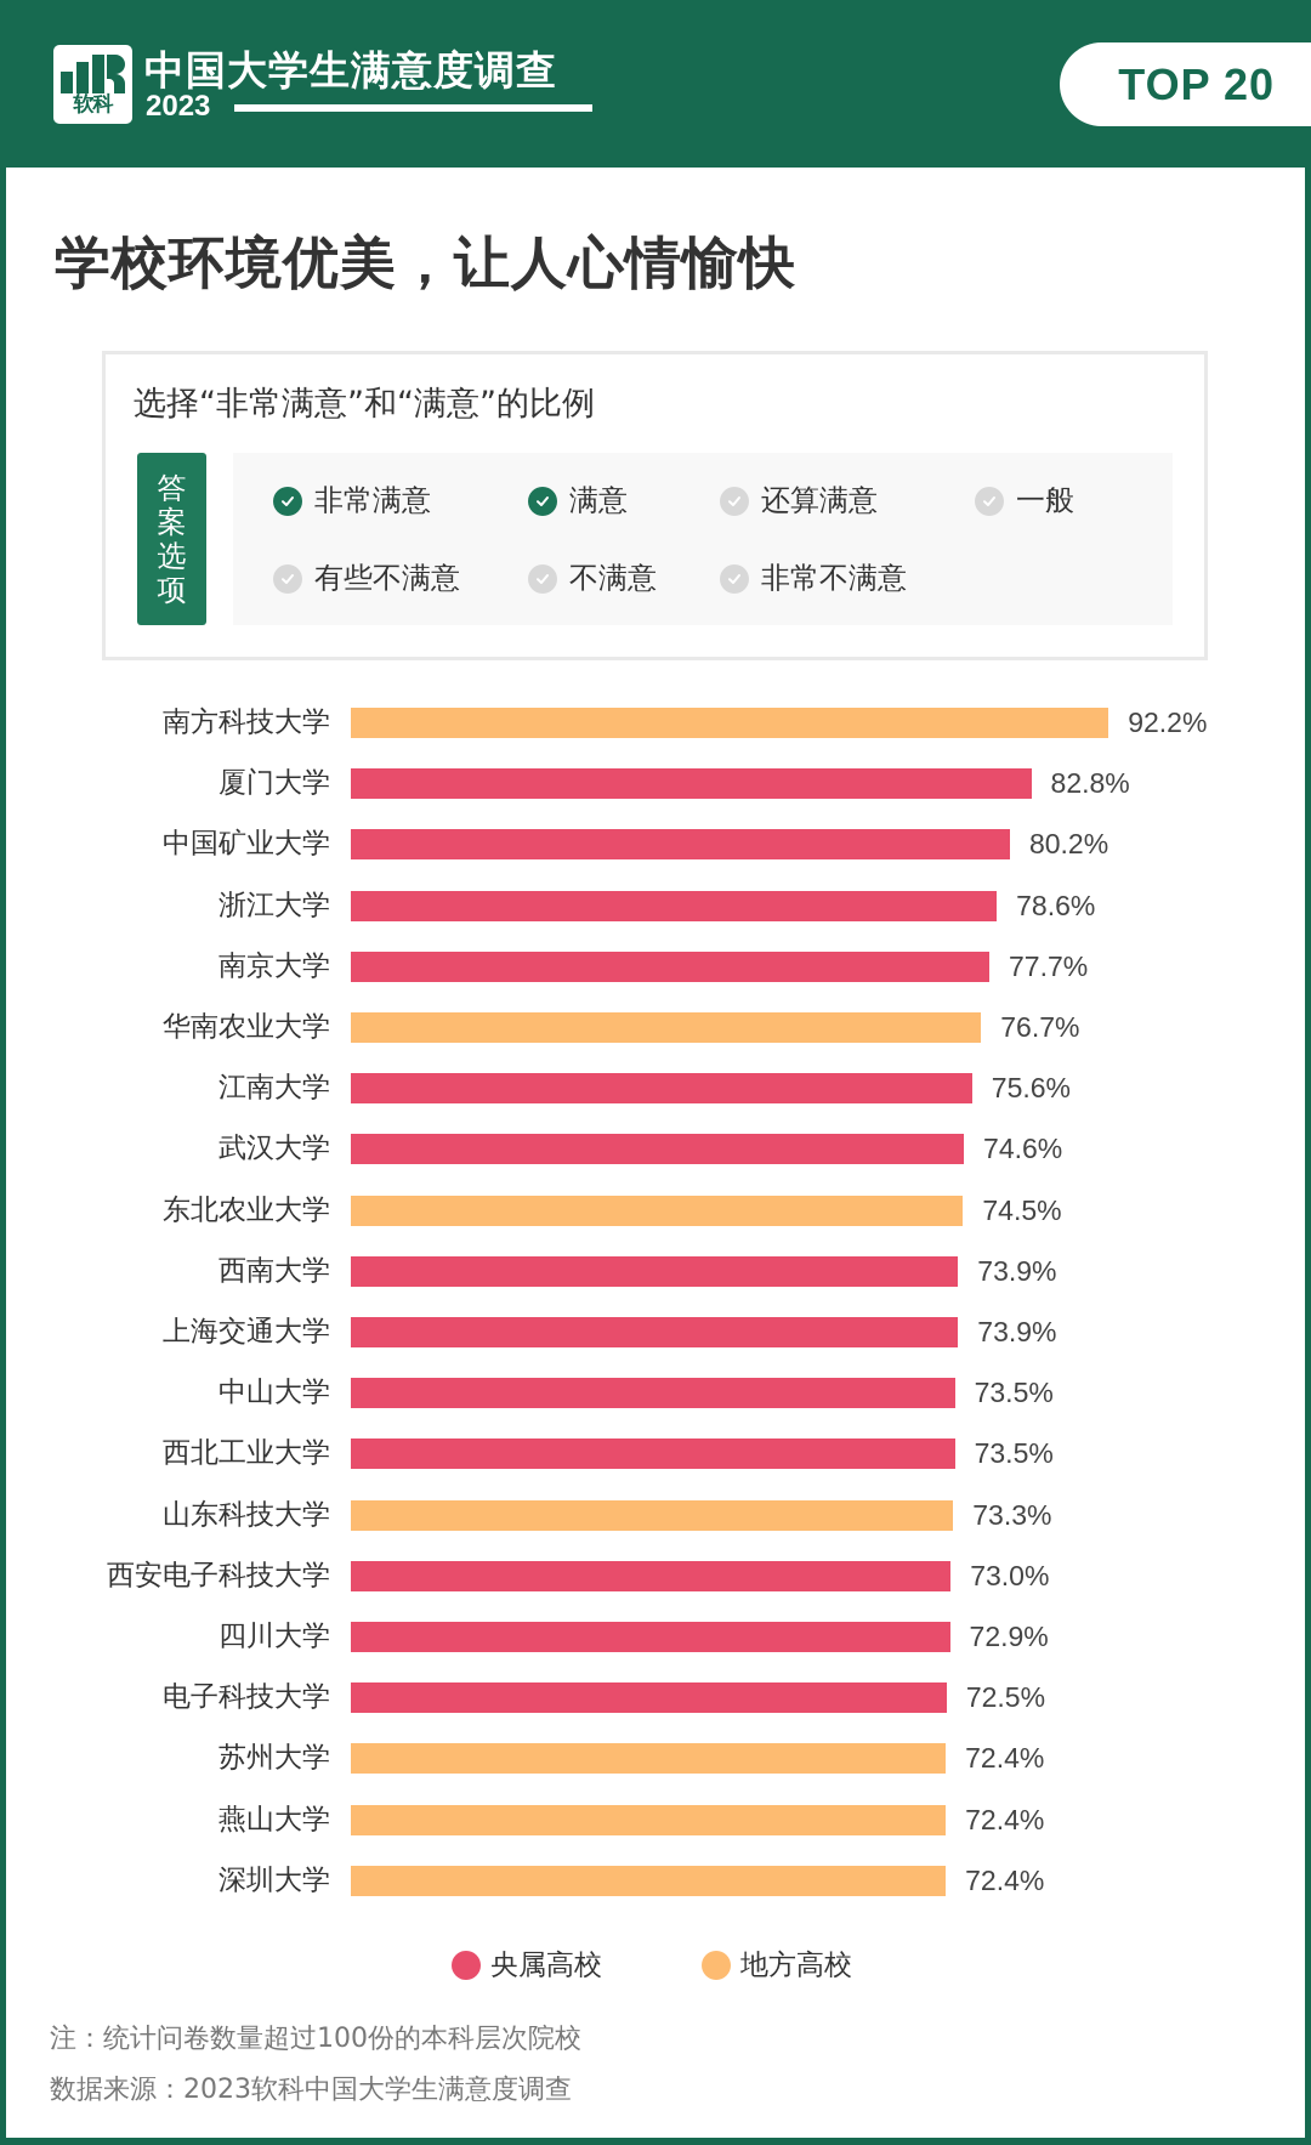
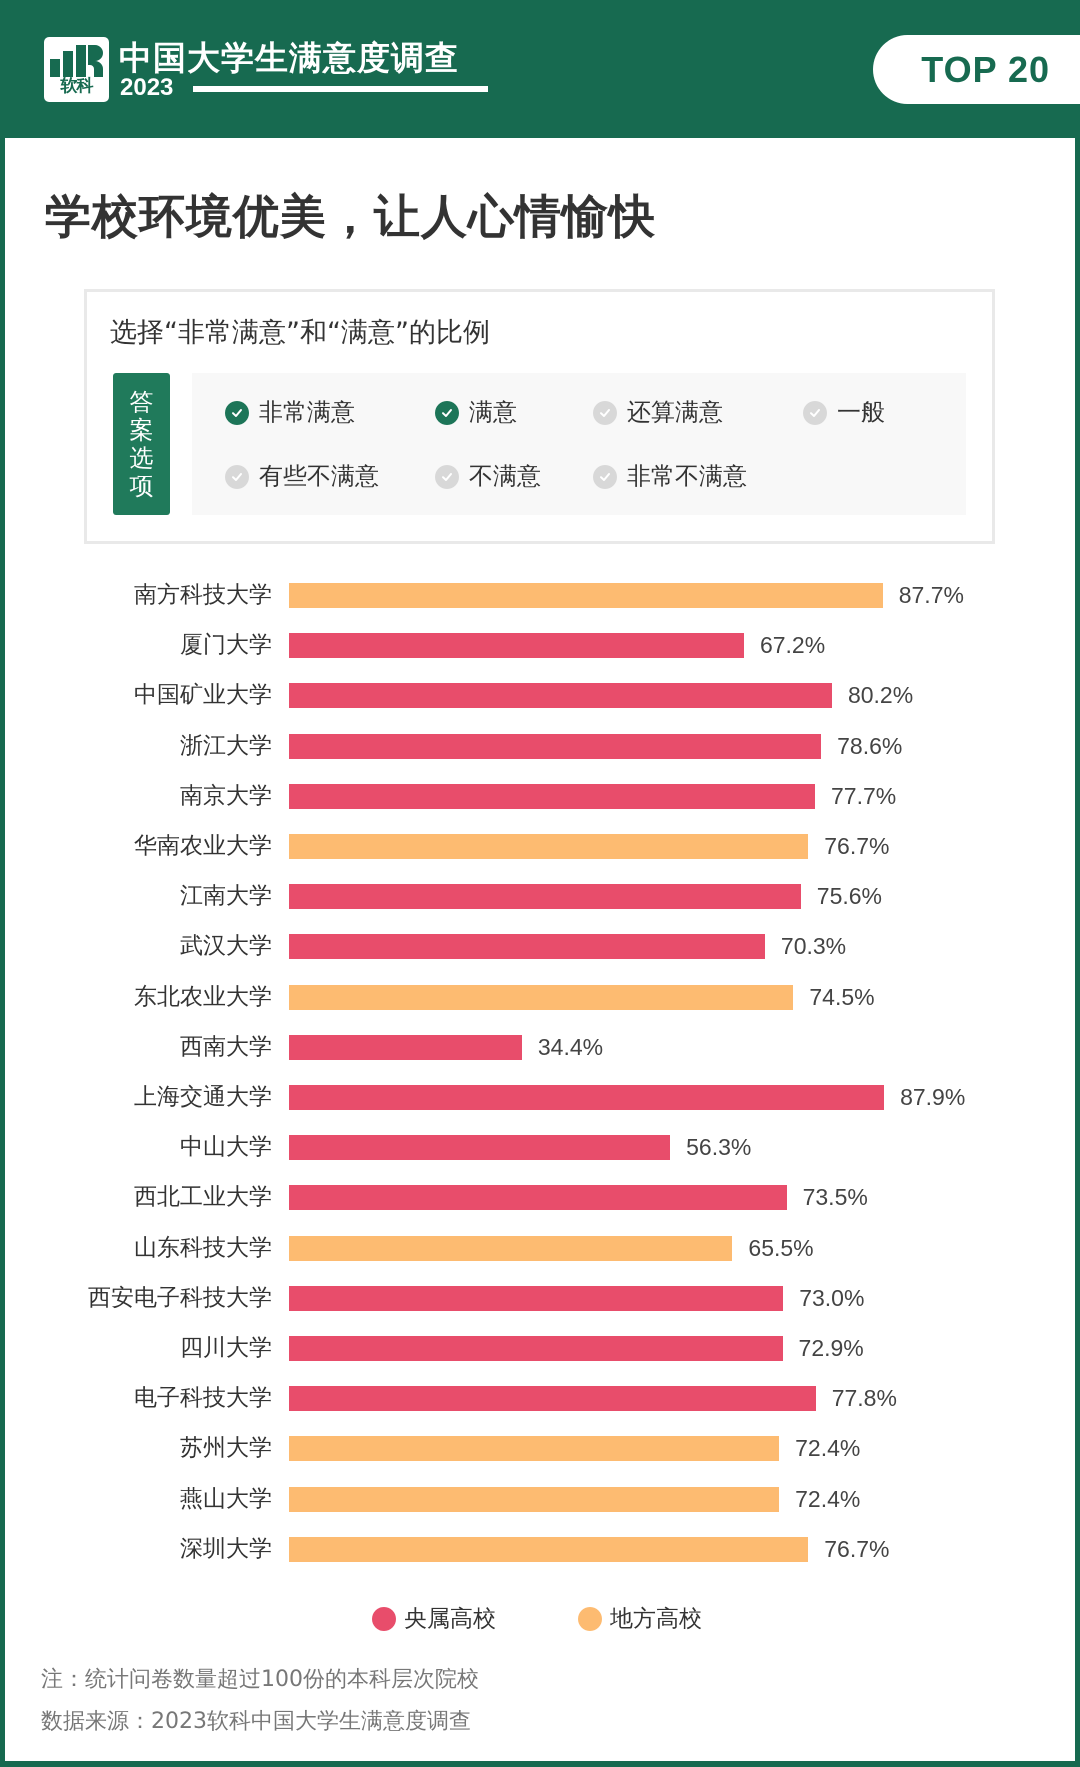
南方科技大学: 92.2% -> 87.7%
厦门大学: 82.8% -> 67.2%
武汉大学: 74.6% -> 70.3%
西南大学: 73.9% -> 34.4%
上海交通大学: 73.9% -> 87.9%
中山大学: 73.5% -> 56.3%
山东科技大学: 73.3% -> 65.5%
电子科技大学: 72.5% -> 77.8%
深圳大学: 72.4% -> 76.7%
